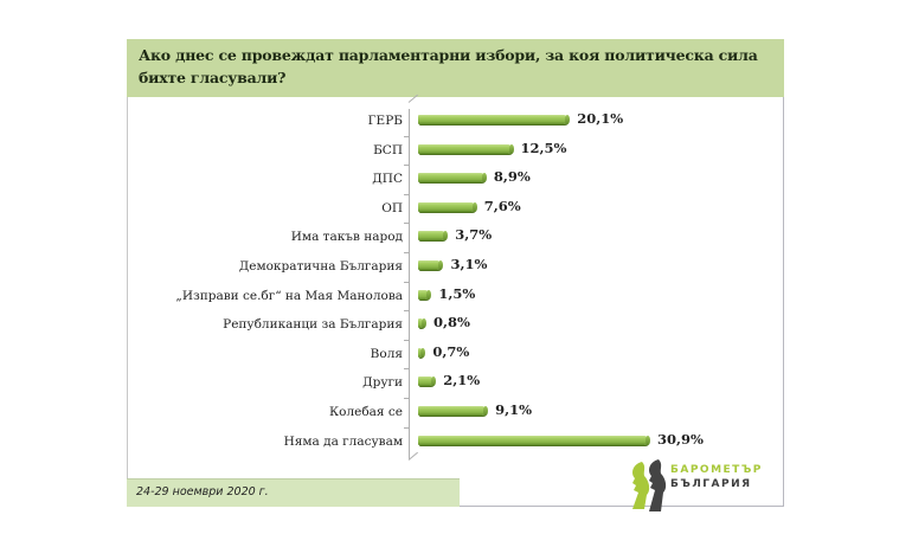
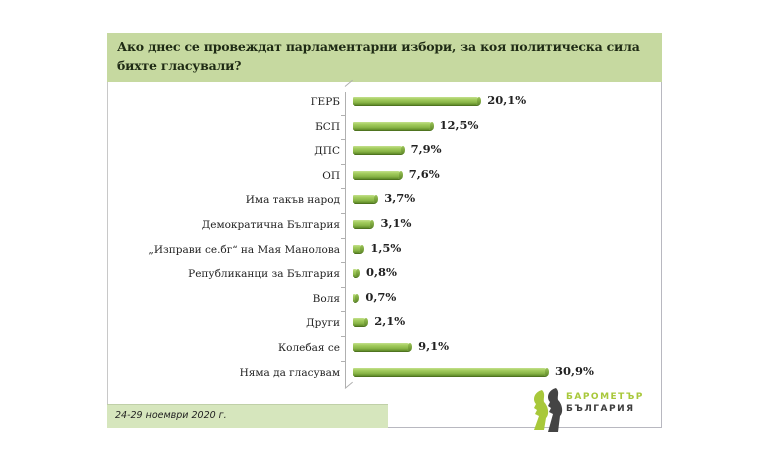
ДПС: 8,9% -> 7,9%
